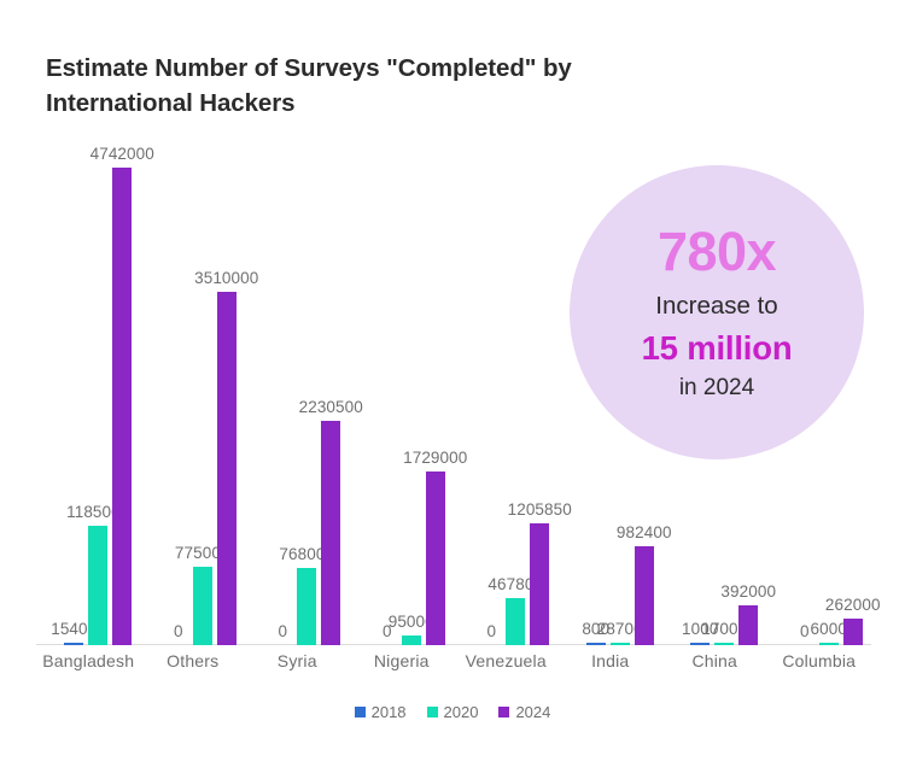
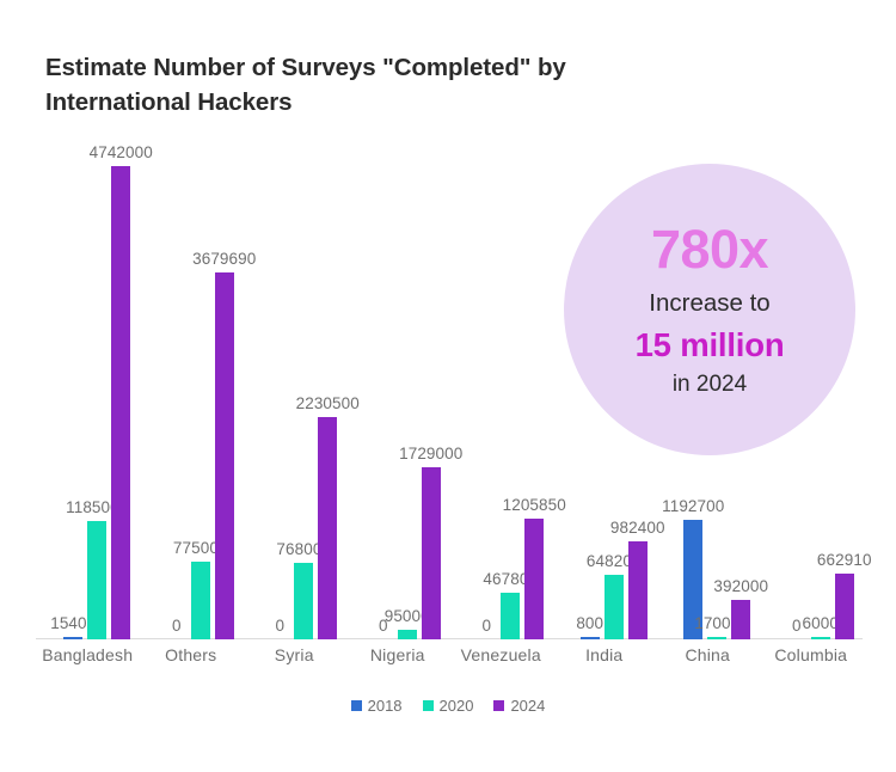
2024/Others: 3510000 -> 3679690
2020/India: 28700 -> 648200
2018/China: 1000 -> 1192700
2024/Columbia: 262000 -> 662910
